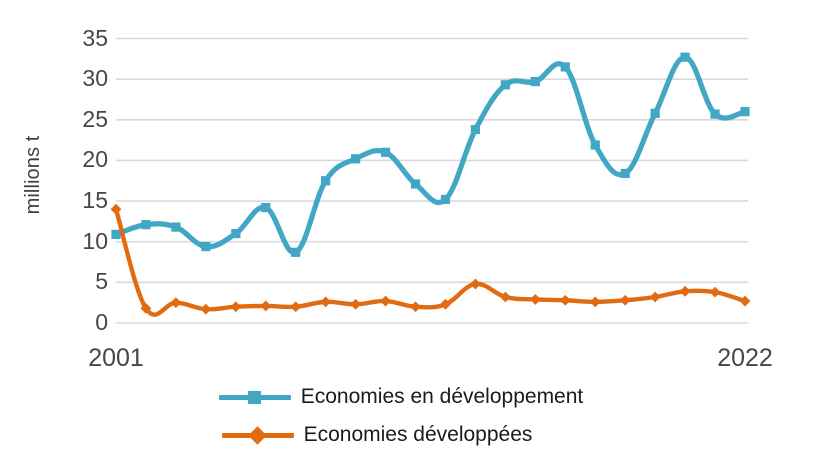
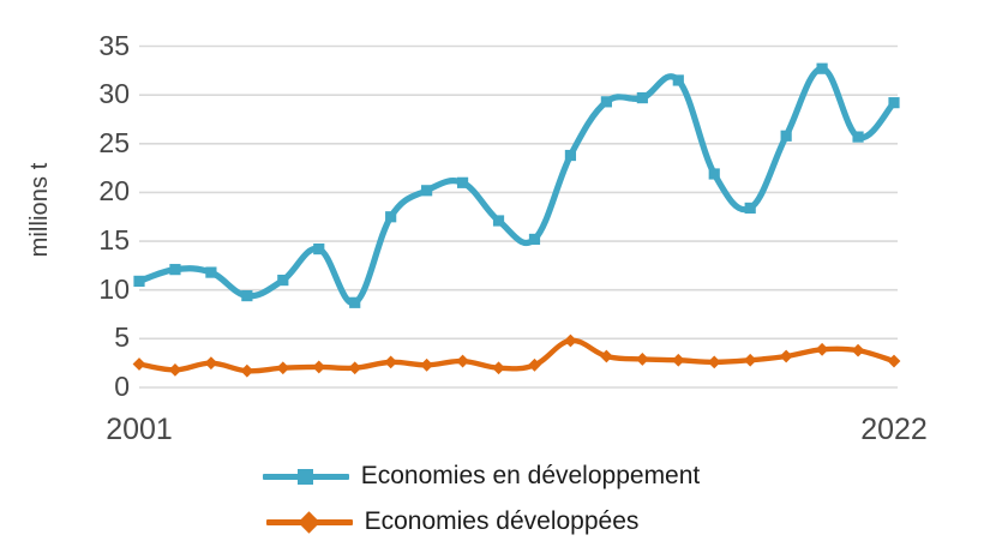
Economies développées/2001: 14 -> 2
Economies en développement/2022: 26 -> 29
